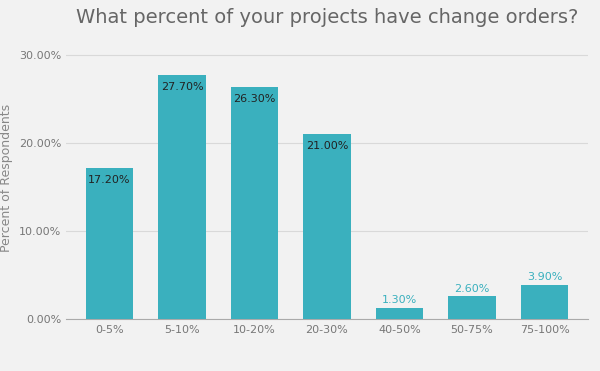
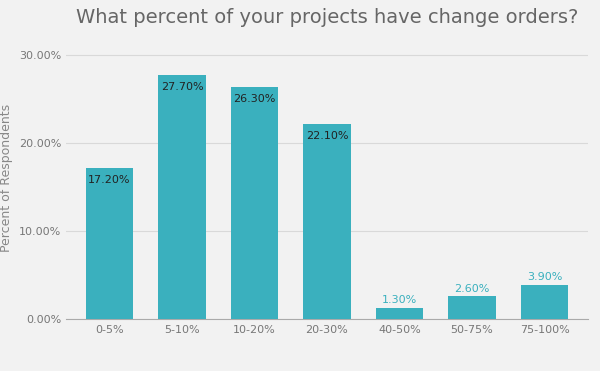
20-30%: 21.00% -> 22.10%
